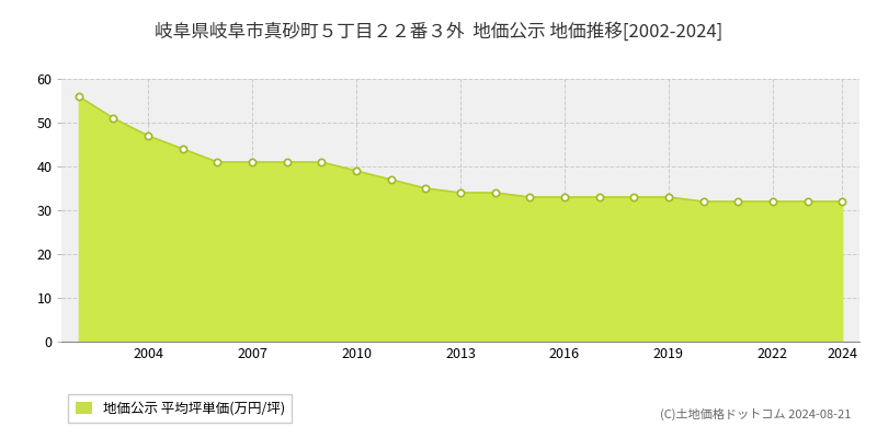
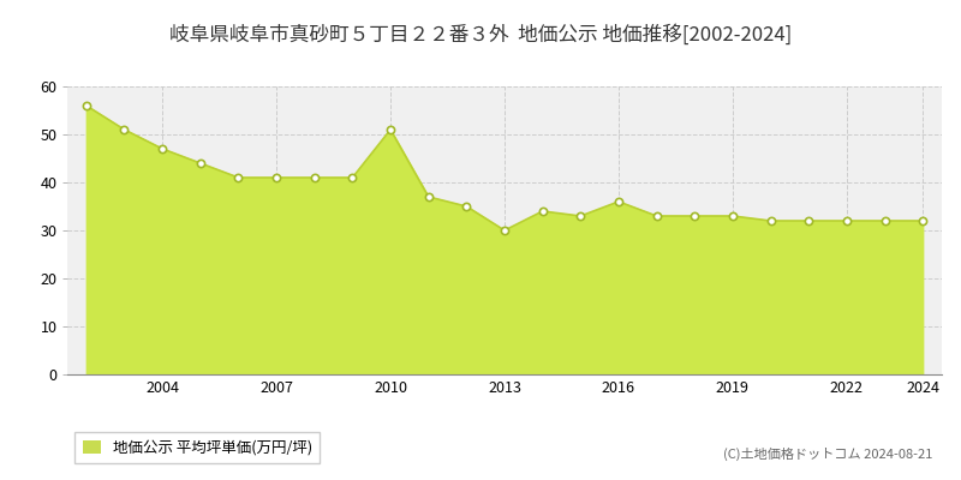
2010: 39 -> 51
2013: 34 -> 30
2016: 33 -> 36
